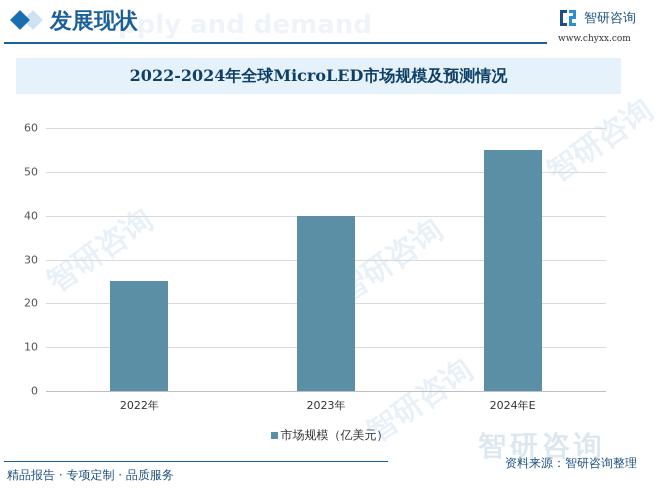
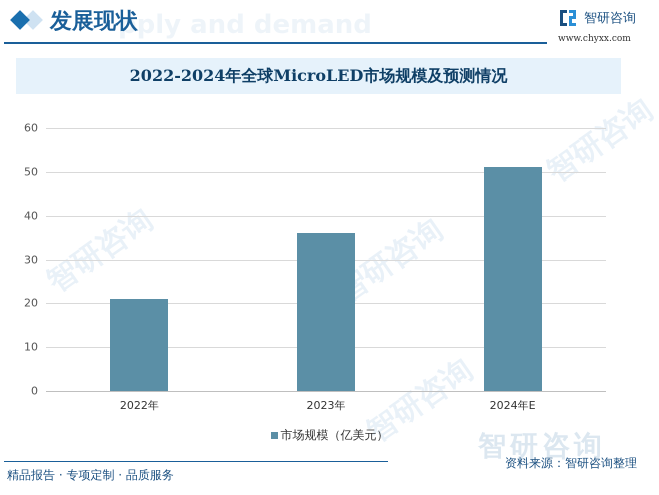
2022年: 25 -> 21
2023年: 40 -> 36
2024年E: 55 -> 51
